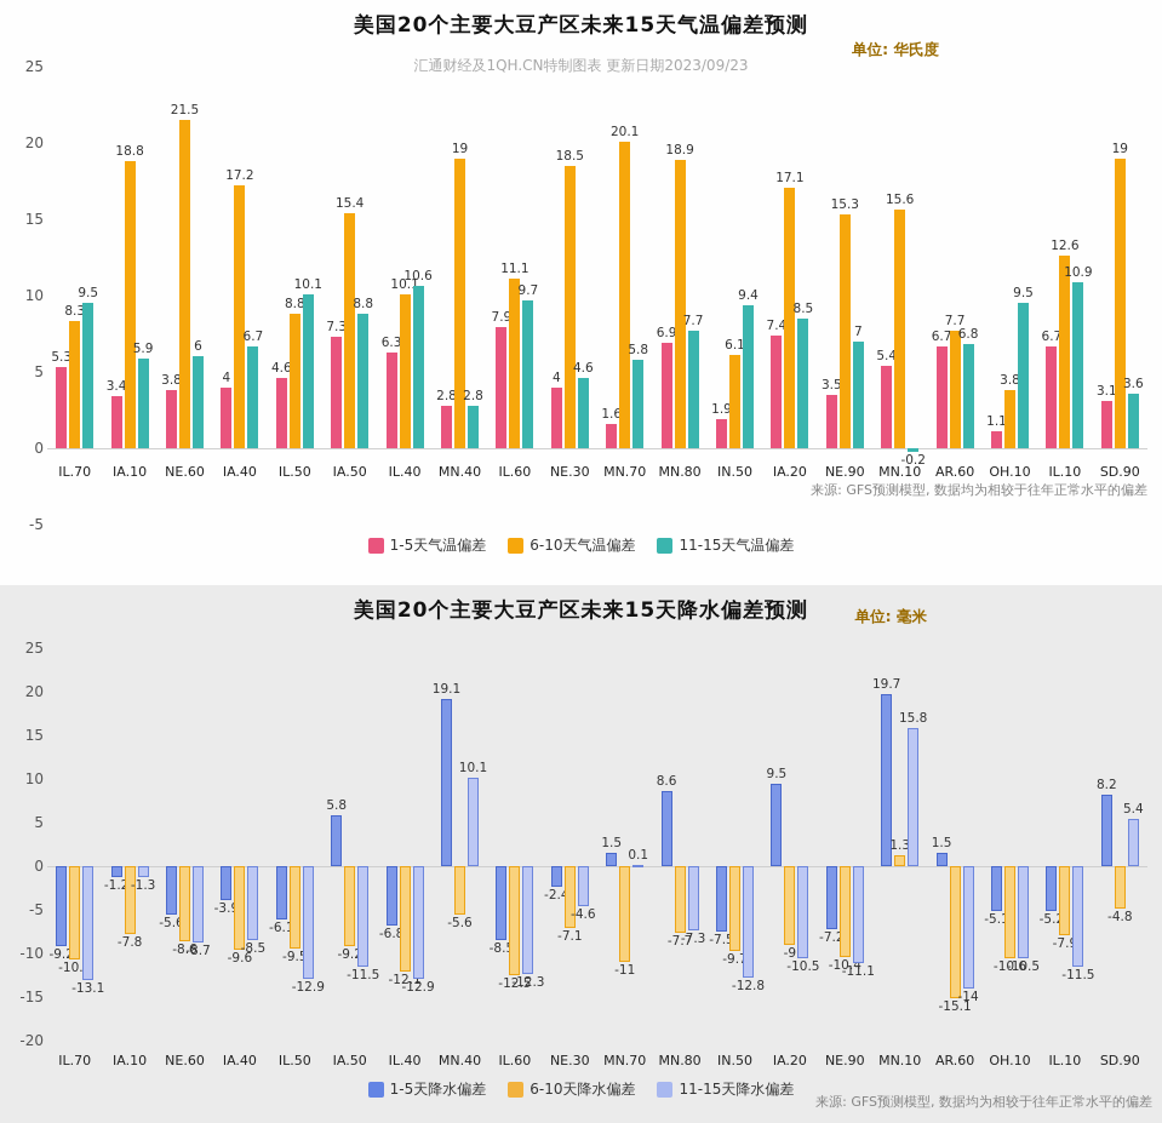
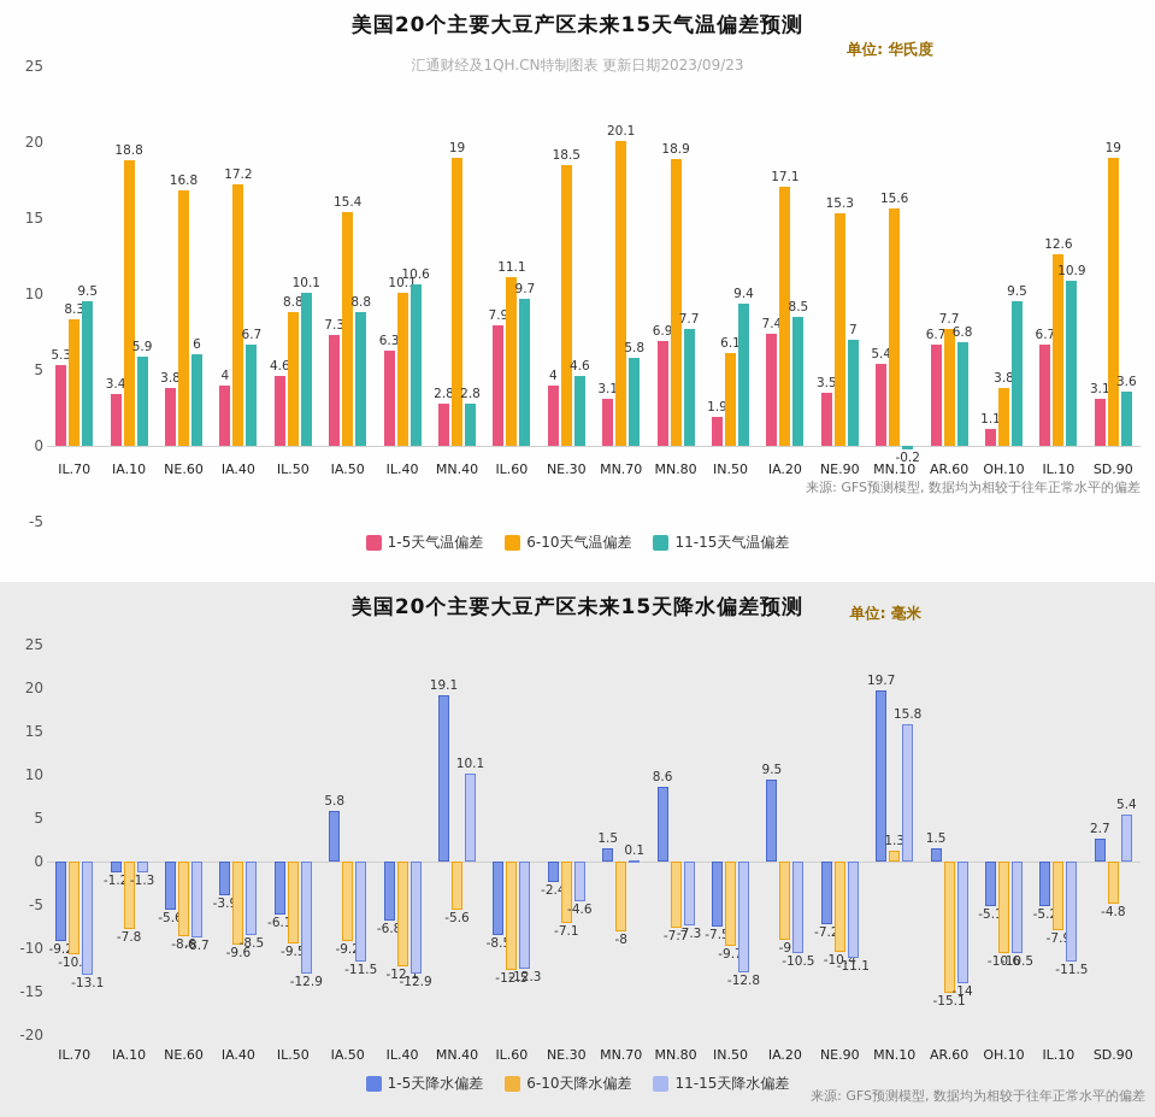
美国20个主要大豆产区未来15天气温偏差预测/6-10天气温偏差/NE.60: 21.5 -> 16.8
美国20个主要大豆产区未来15天气温偏差预测/1-5天气温偏差/MN.70: 1.6 -> 3.1
美国20个主要大豆产区未来15天降水偏差预测/6-10天降水偏差/MN.70: -11 -> -8
美国20个主要大豆产区未来15天降水偏差预测/1-5天降水偏差/SD.90: 8.2 -> 2.7
